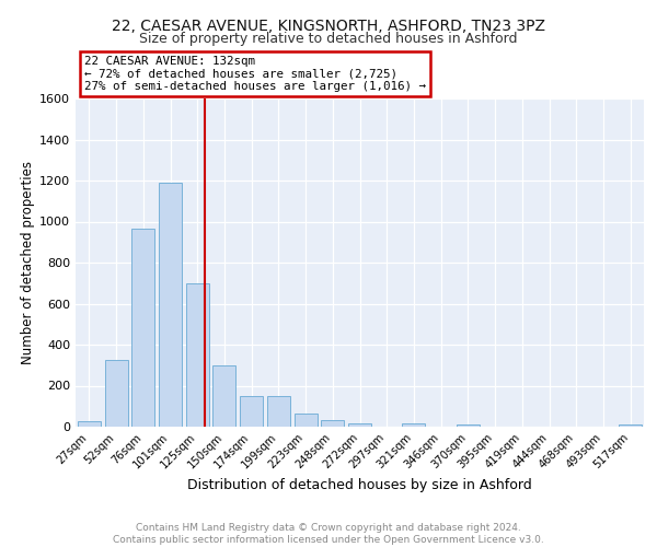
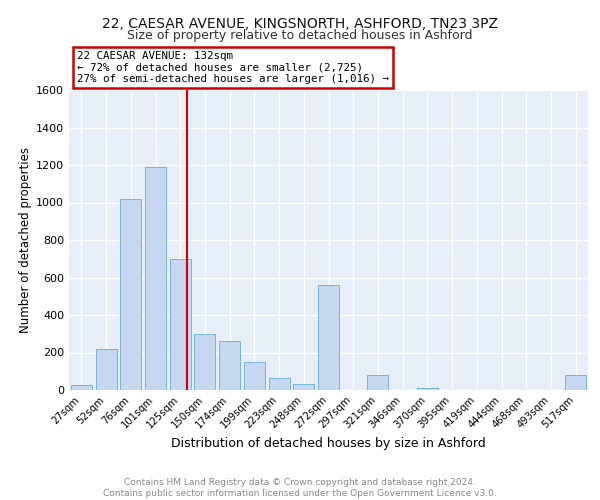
52sqm: 320 -> 220
76sqm: 960 -> 1020
174sqm: 150 -> 260
272sqm: 20 -> 560
321sqm: 20 -> 80
517sqm: 10 -> 80
